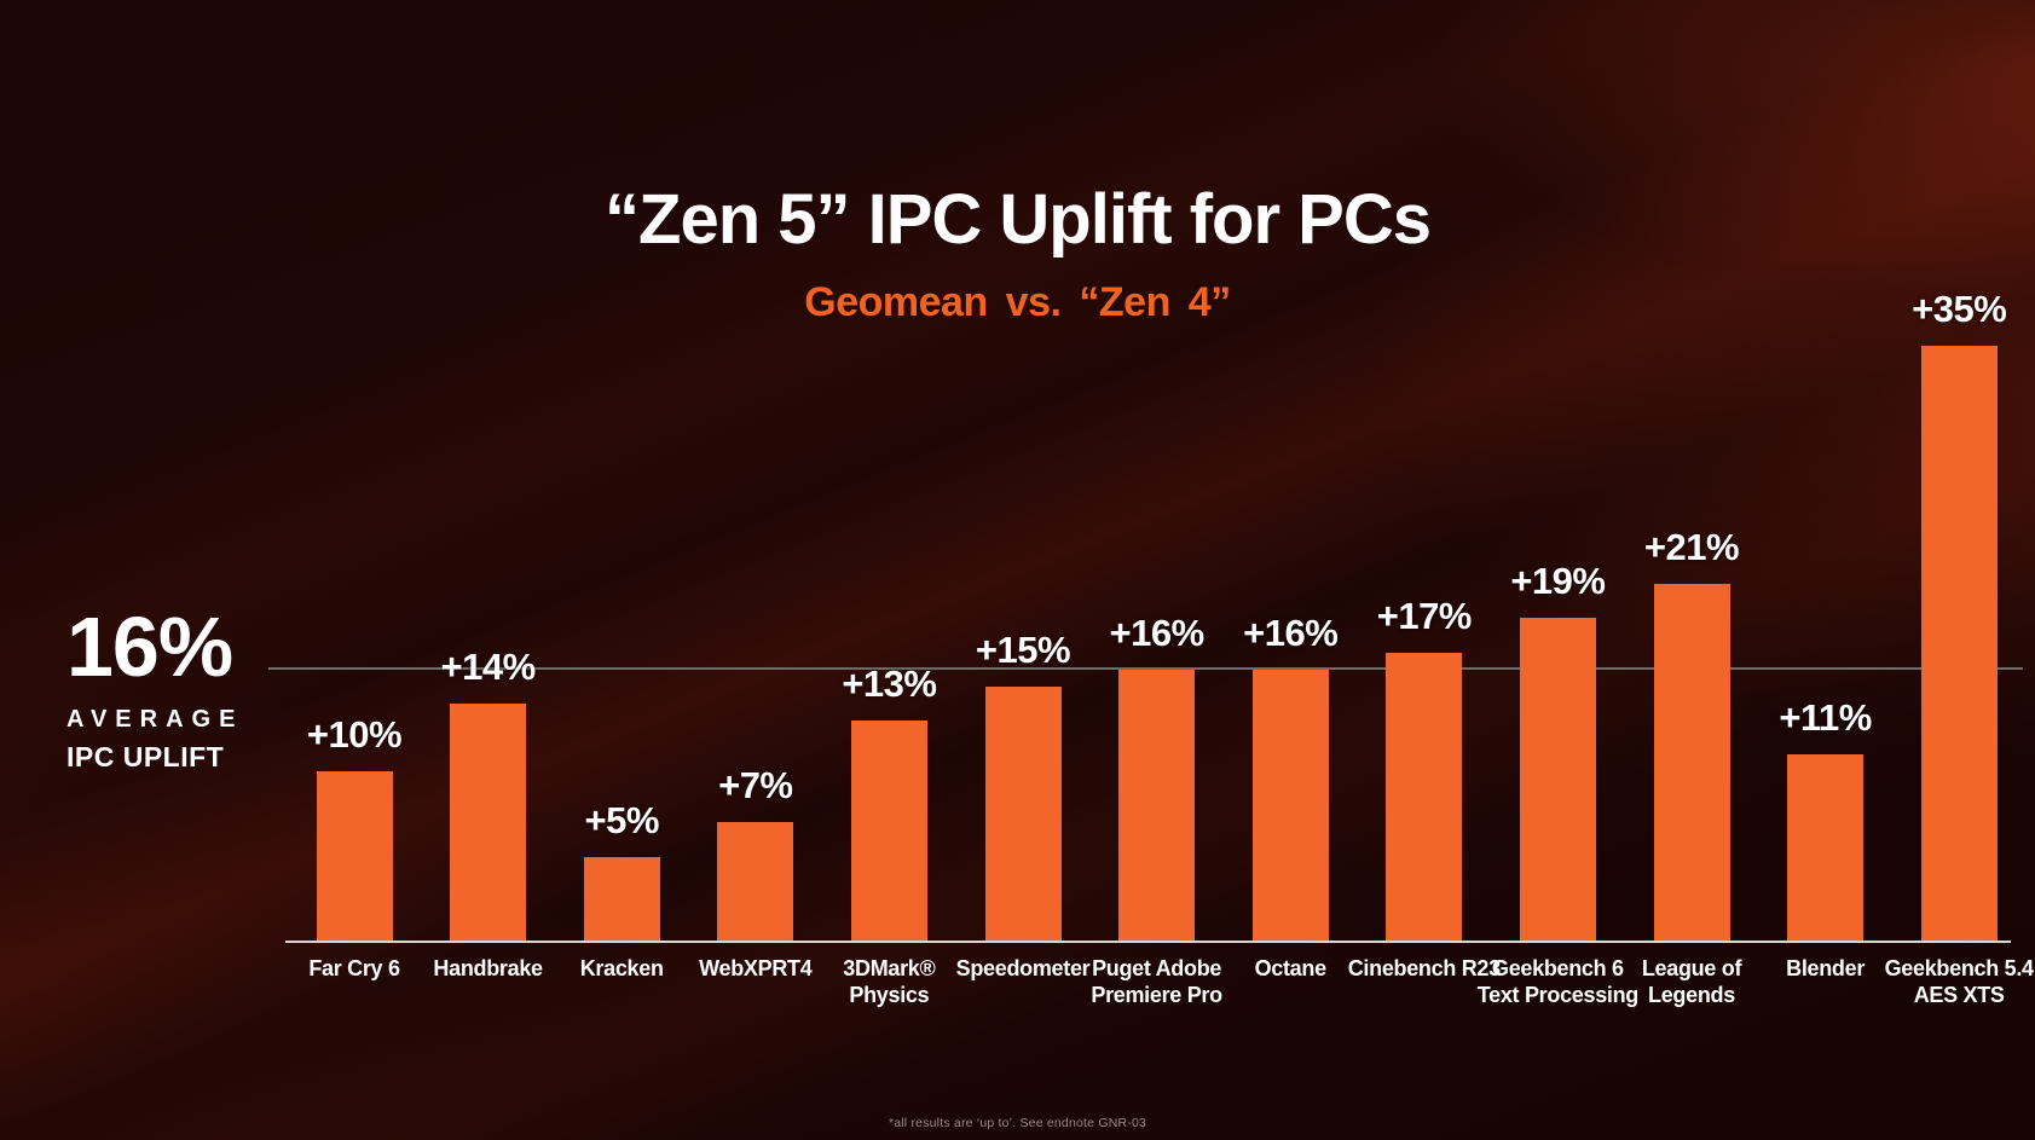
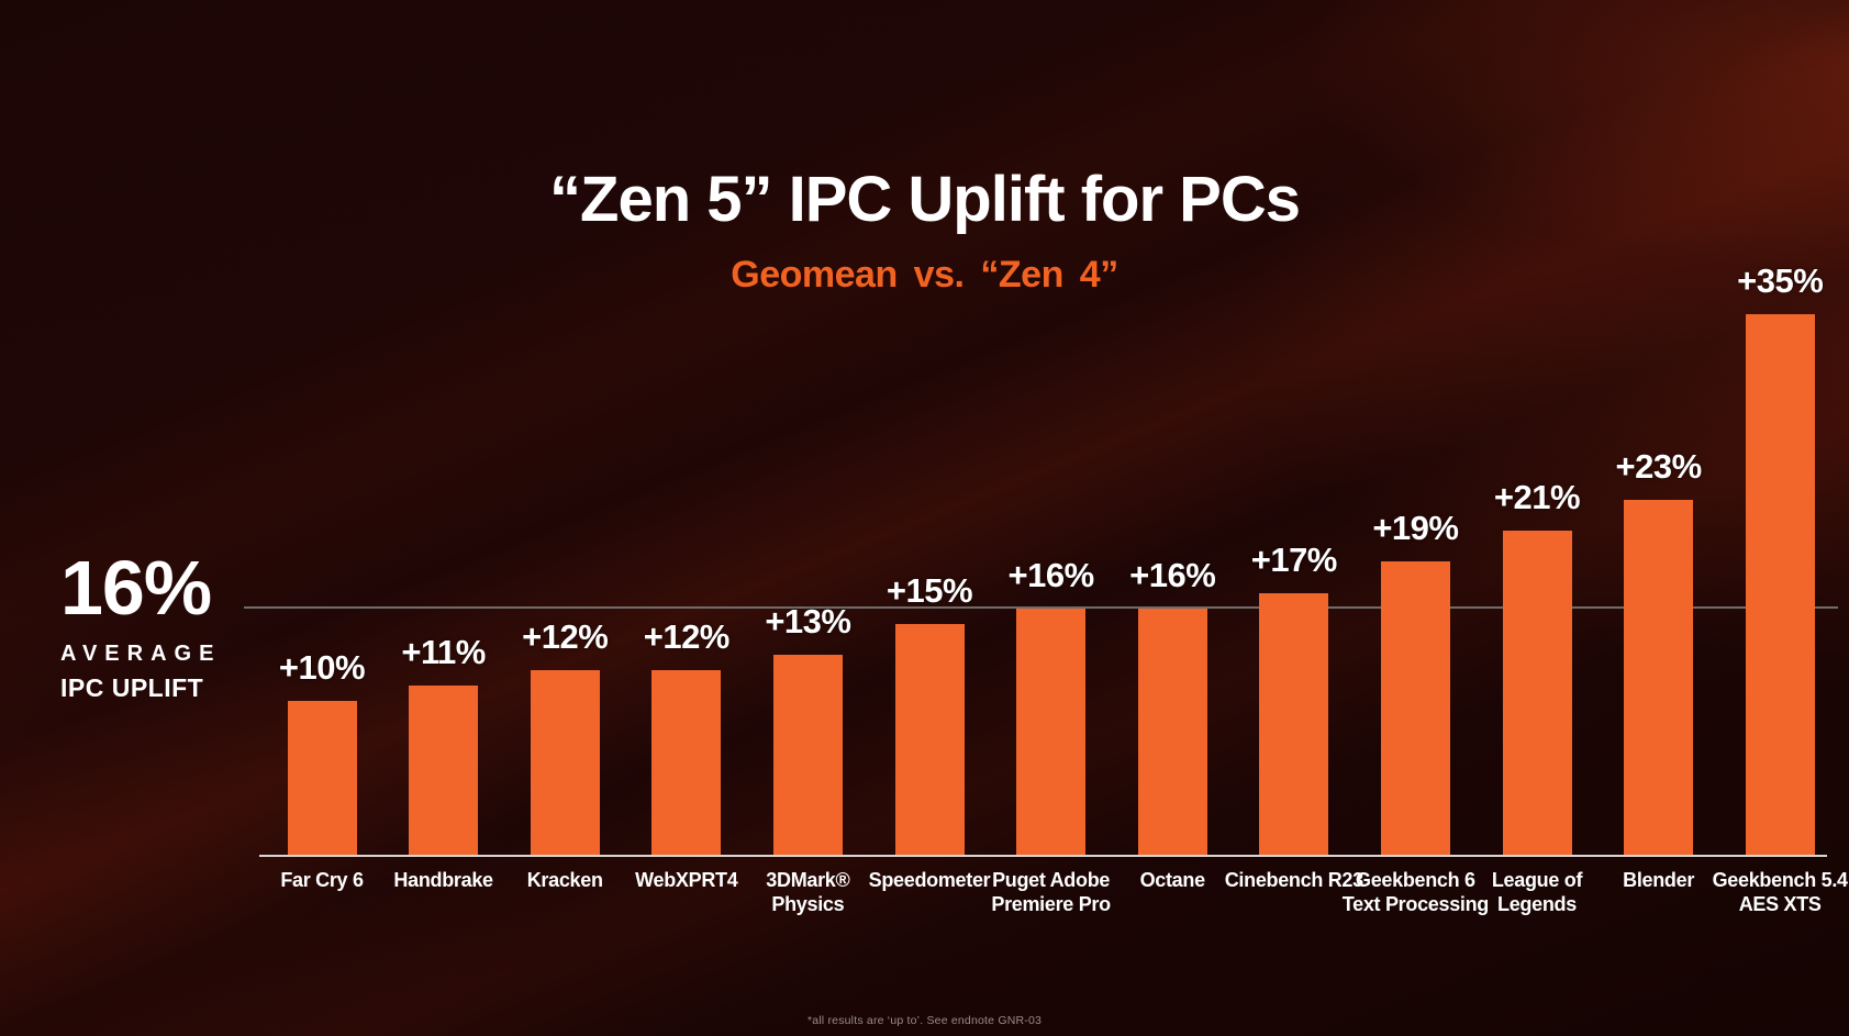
Handbrake: +14% -> +11%
Kracken: +5% -> +12%
WebXPRT4: +7% -> +12%
Blender: +11% -> +23%
